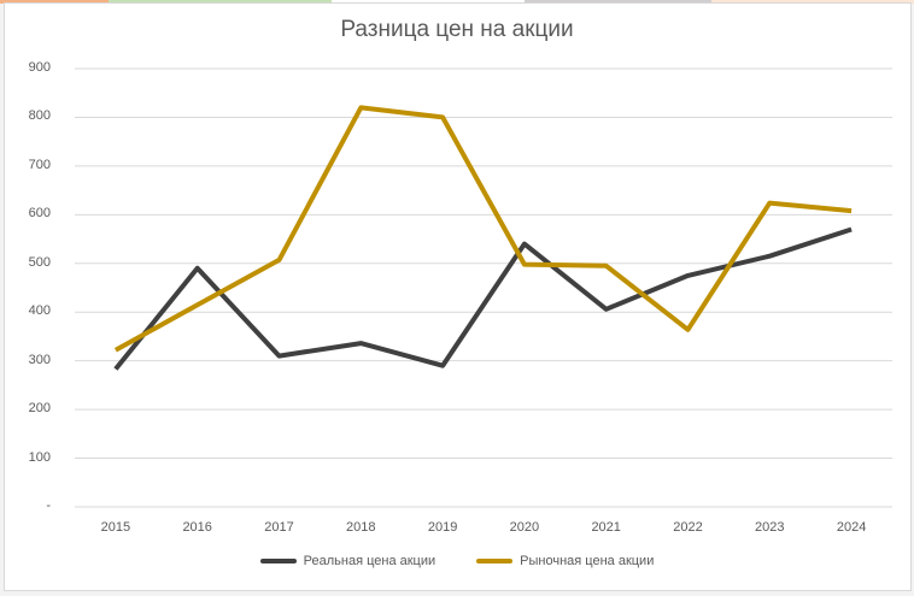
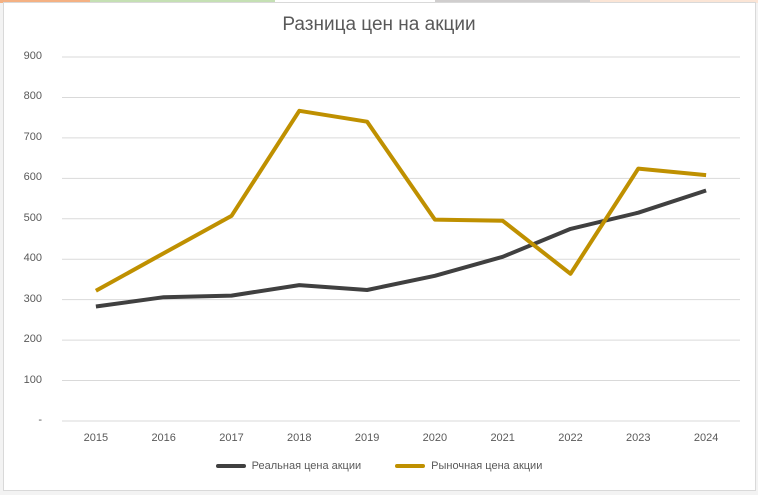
Реальная цена акции/2016: 490 -> 310
Рыночная цена акции/2018: 820 -> 770
Реальная цена акции/2019: 290 -> 320
Рыночная цена акции/2019: 800 -> 740
Реальная цена акции/2020: 540 -> 360
